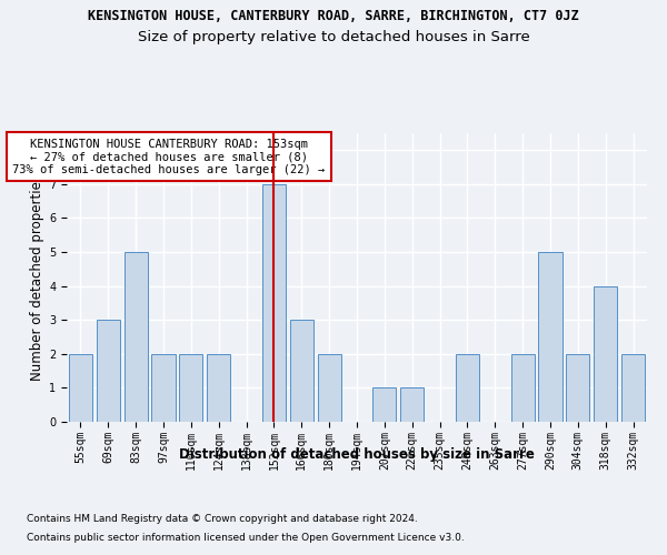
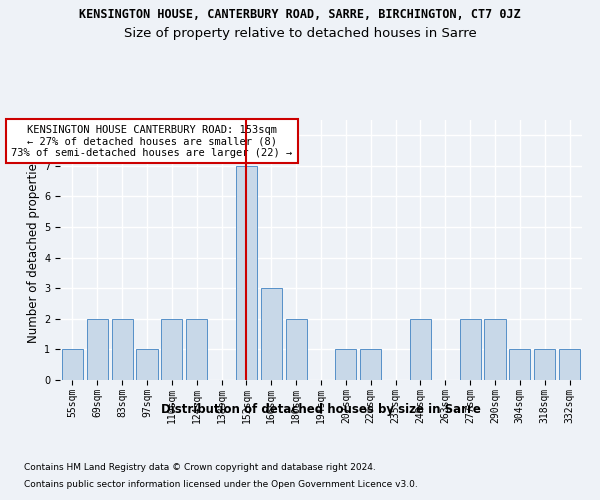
55sqm: 2 -> 1
69sqm: 3 -> 2
83sqm: 5 -> 2
97sqm: 2 -> 1
290sqm: 5 -> 2
304sqm: 2 -> 1
318sqm: 4 -> 1
332sqm: 2 -> 1
